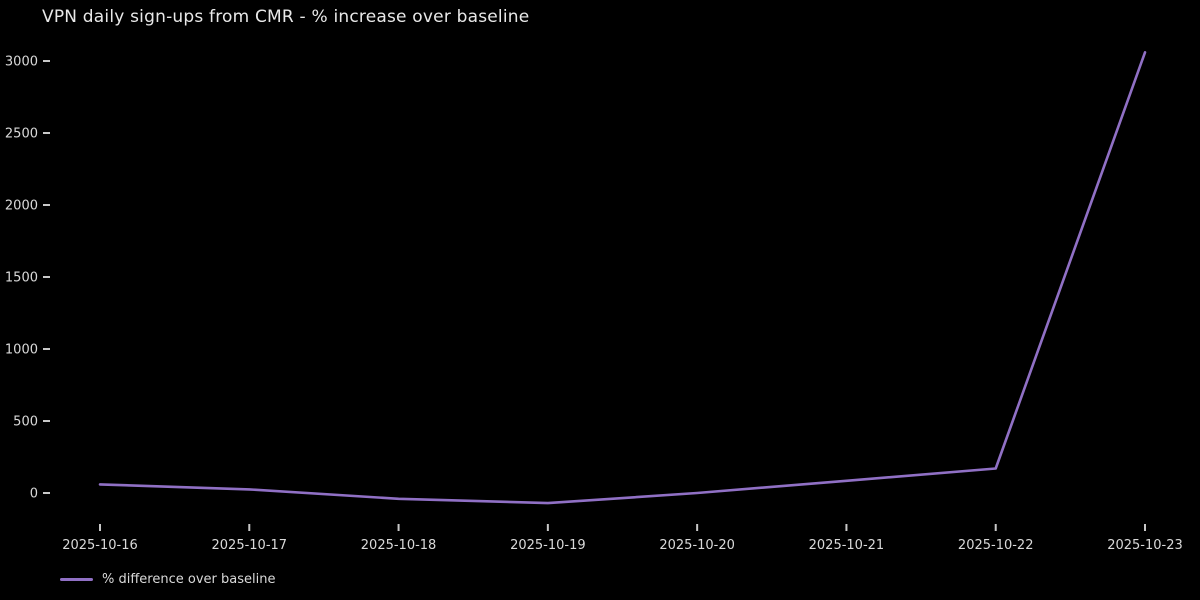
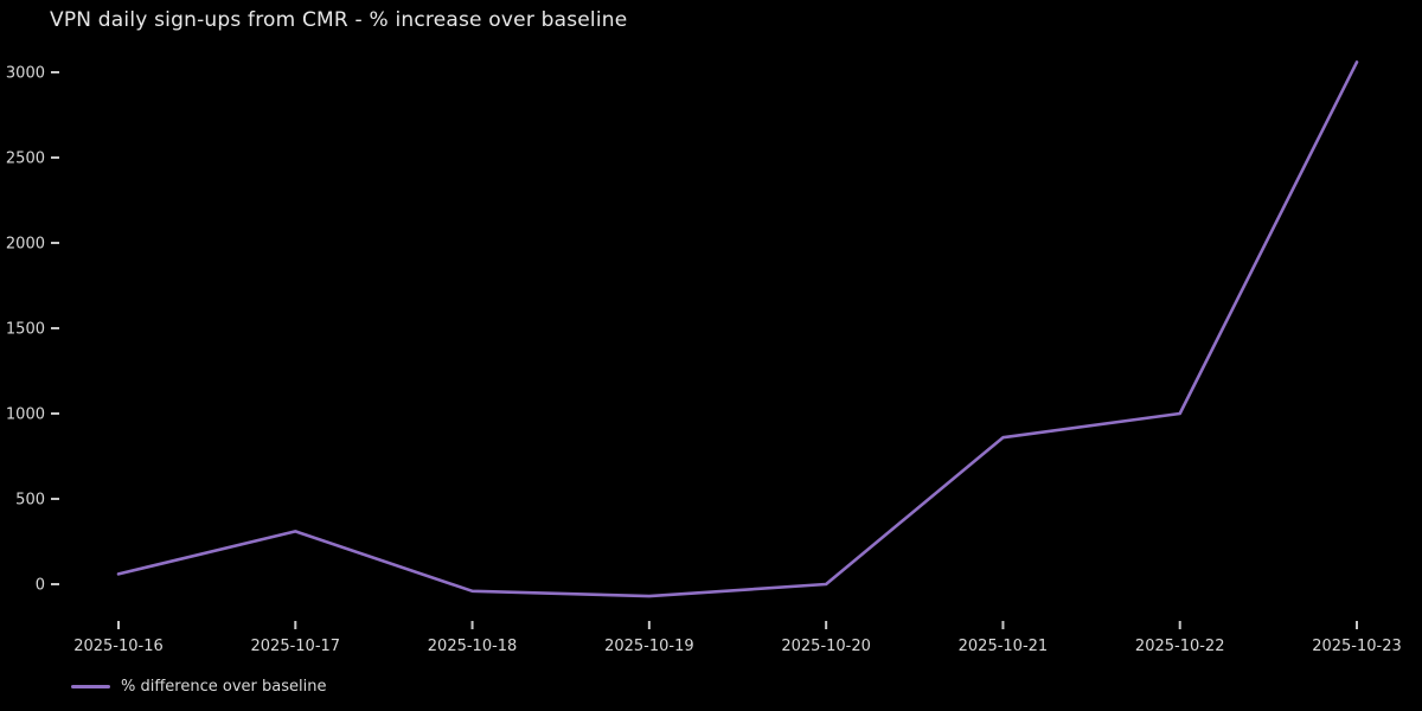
2025-10-17: 20 -> 310
2025-10-21: 80 -> 860
2025-10-22: 170 -> 1000
